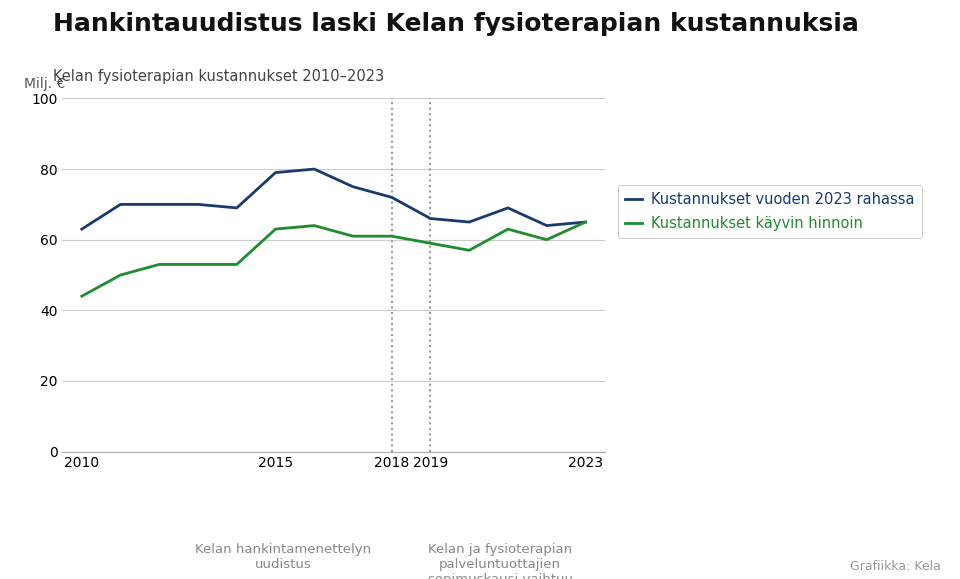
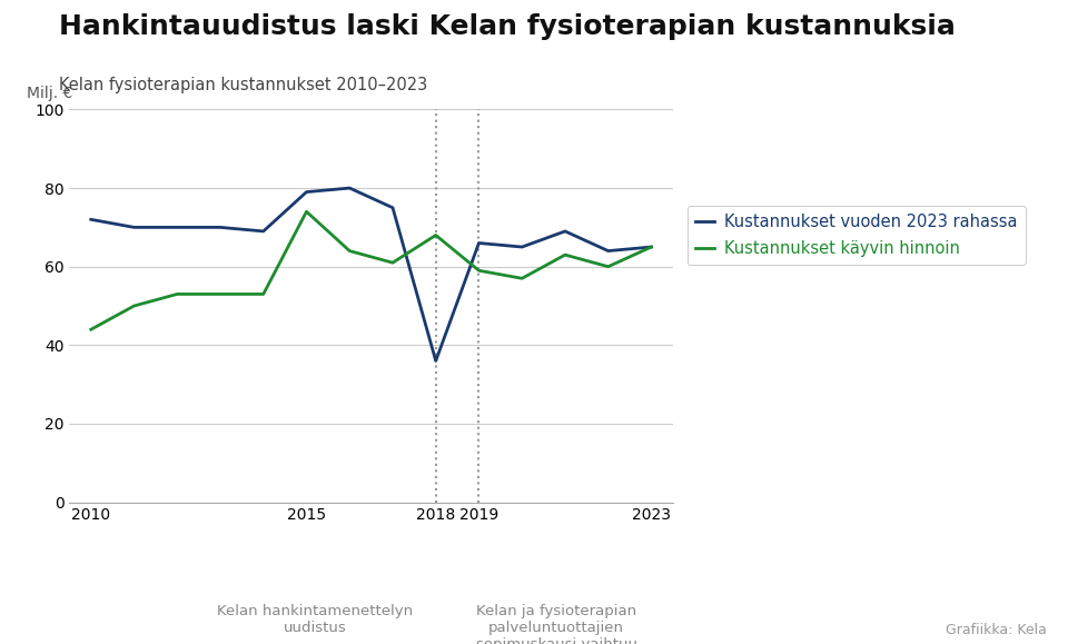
Kustannukset vuoden 2023 rahassa/2010: 63 -> 72
Kustannukset käyvin hinnoin/2015: 63 -> 74
Kustannukset vuoden 2023 rahassa/2018: 72 -> 36
Kustannukset käyvin hinnoin/2018: 61 -> 68
